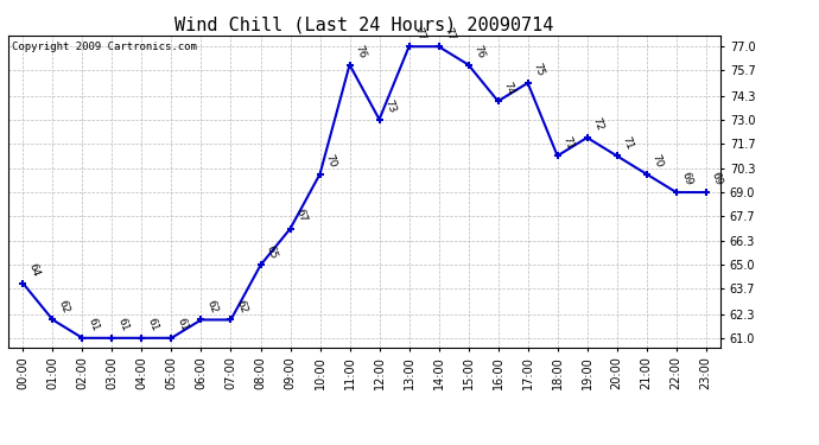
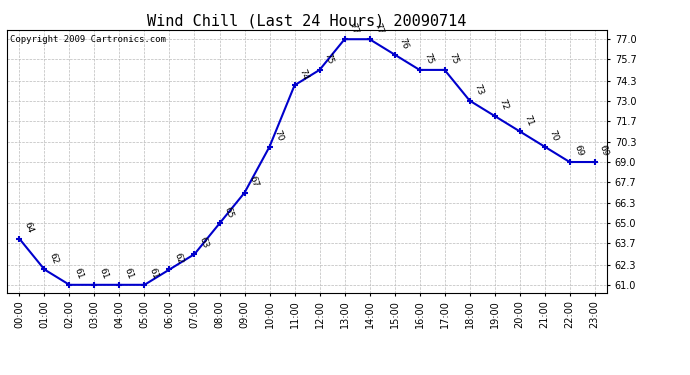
07:00: 62 -> 63
11:00: 76 -> 74
12:00: 73 -> 75
16:00: 74 -> 75
18:00: 71 -> 73
